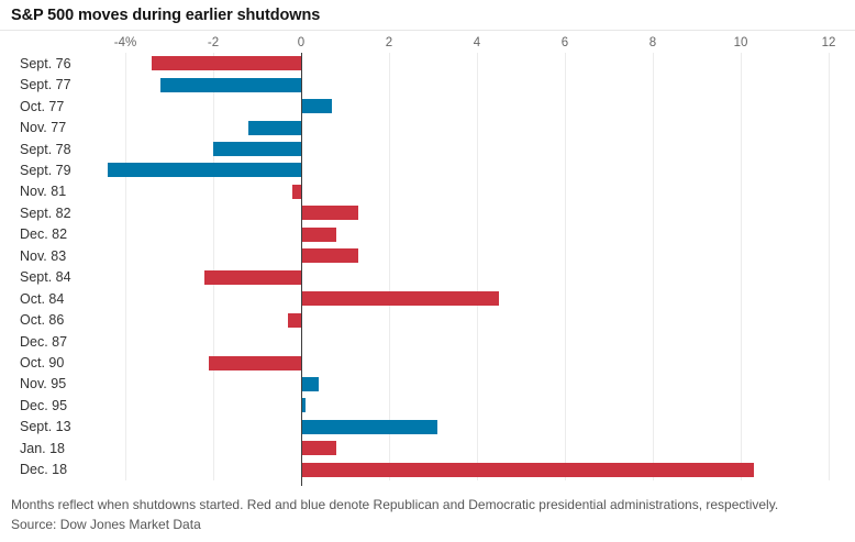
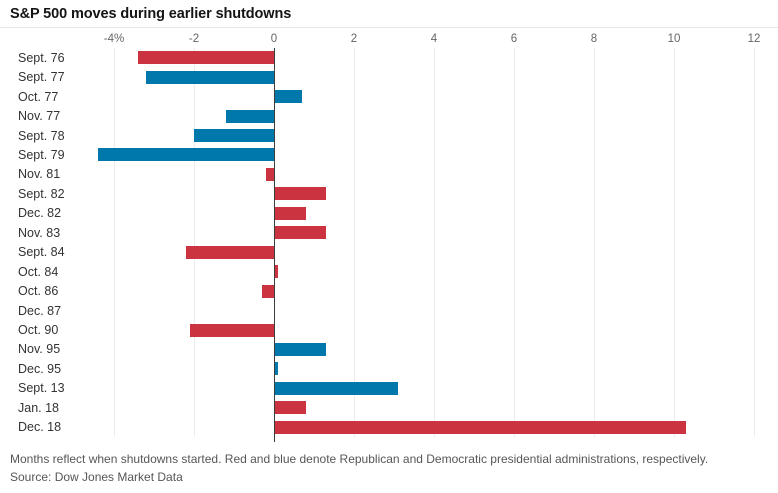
Oct. 84: 4.5 -> 0.1
Nov. 95: 0.4 -> 1.3
